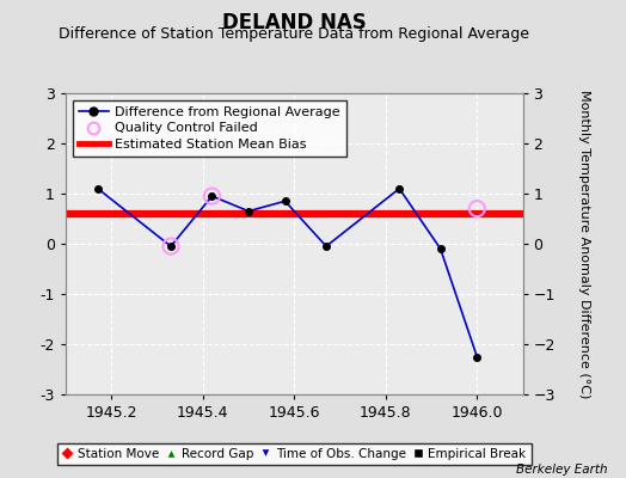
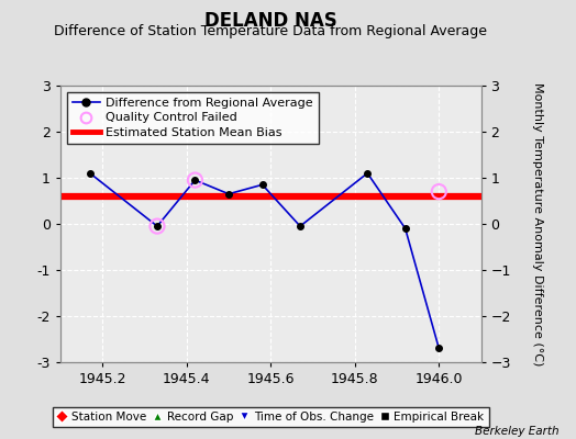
Time of Obs. Change/1946.0: -2.25 -> -2.70
